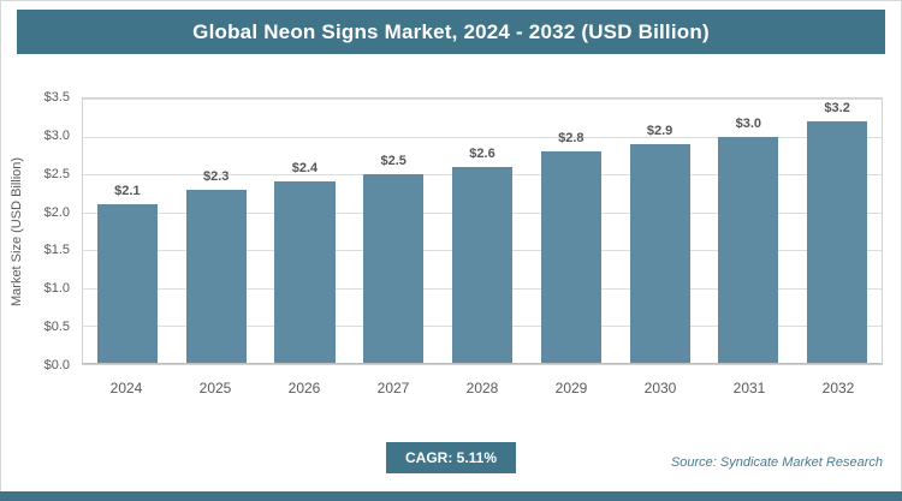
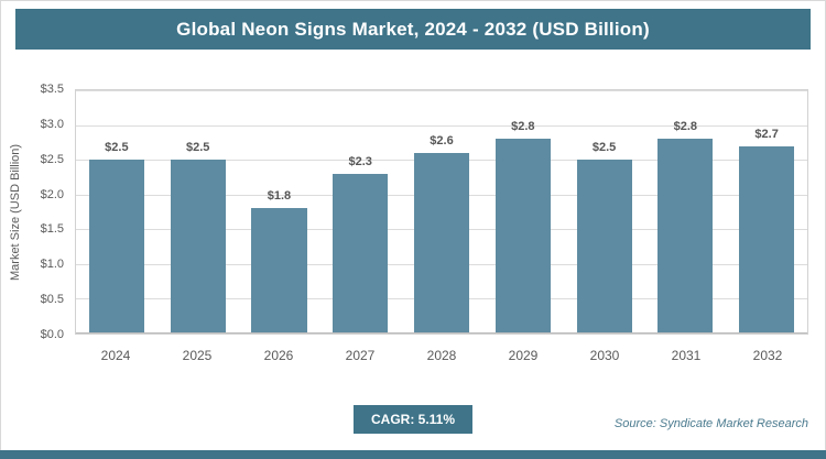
2024: $2.1 -> $2.5
2025: $2.3 -> $2.5
2026: $2.4 -> $1.8
2027: $2.5 -> $2.3
2030: $2.9 -> $2.5
2031: $3.0 -> $2.8
2032: $3.2 -> $2.7
